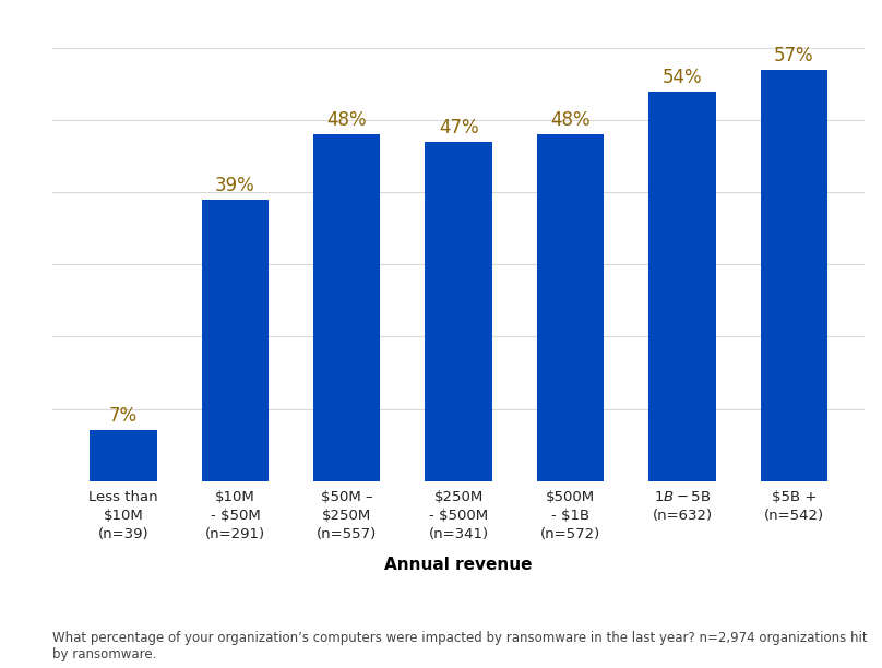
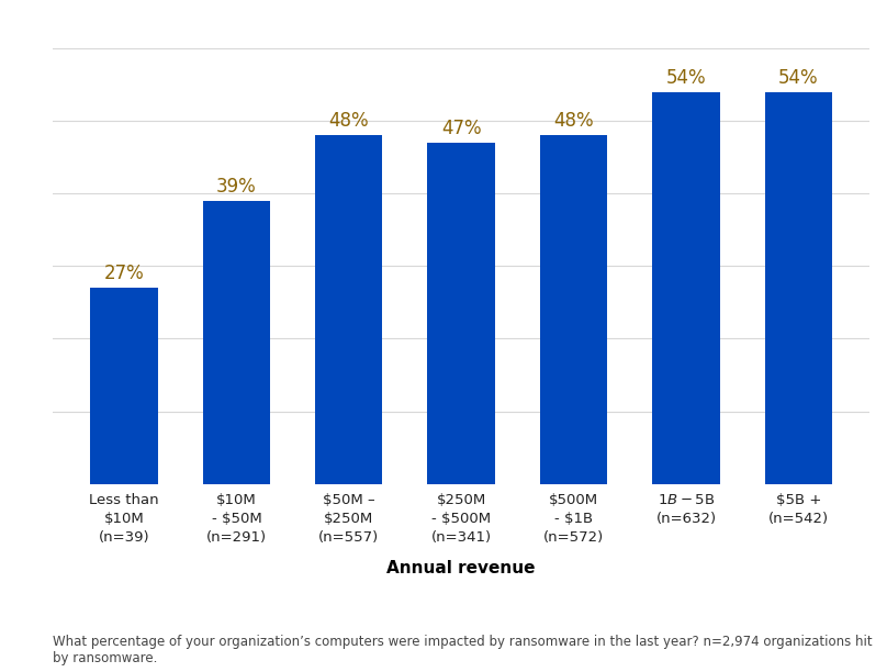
Less than $10M (n=39): 7% -> 27%
$5B + (n=542): 57% -> 54%
